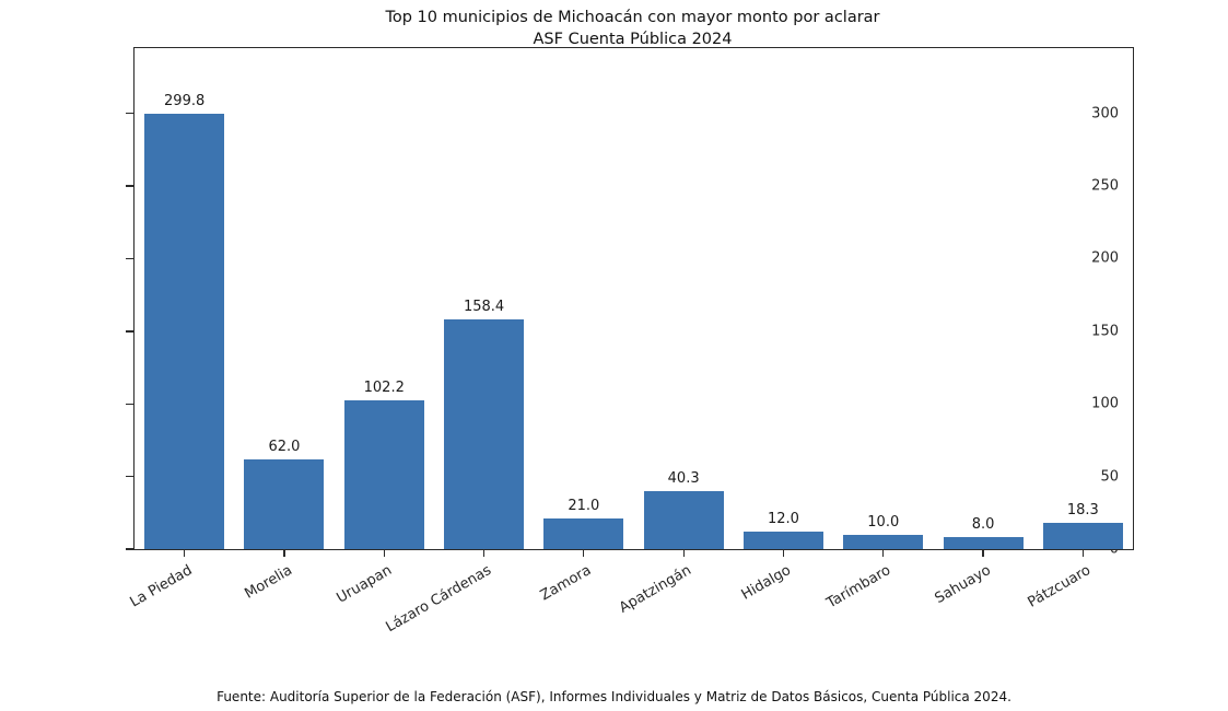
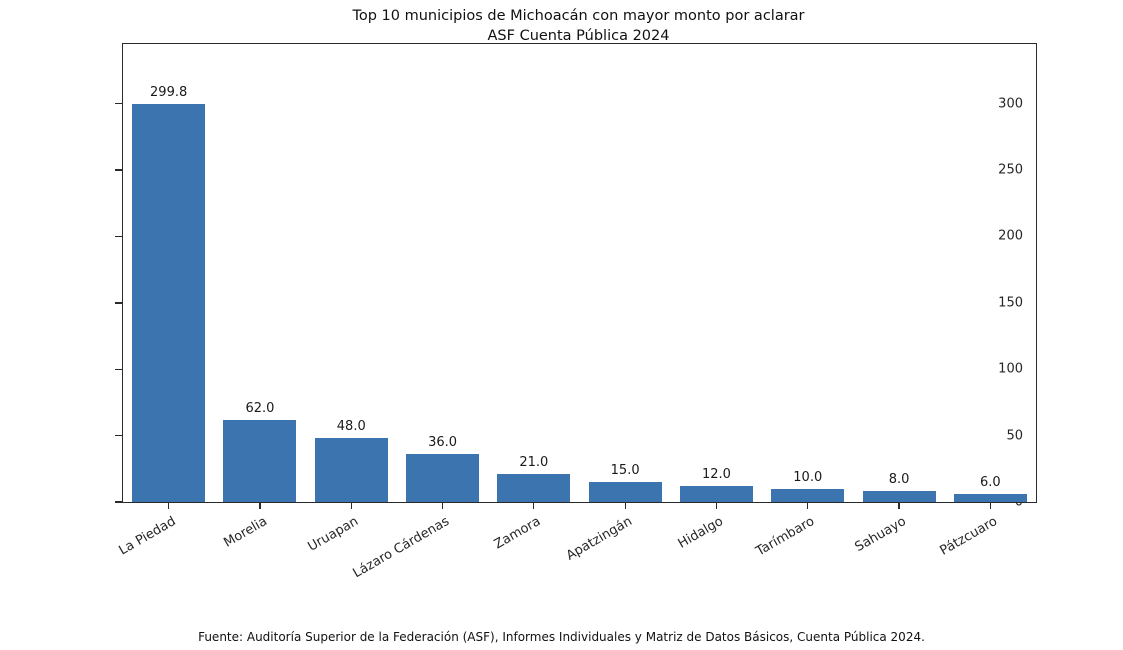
Uruapan: 102.2 -> 48.0
Lázaro Cárdenas: 158.4 -> 36.0
Apatzingán: 40.3 -> 15.0
Pátzcuaro: 18.3 -> 6.0
